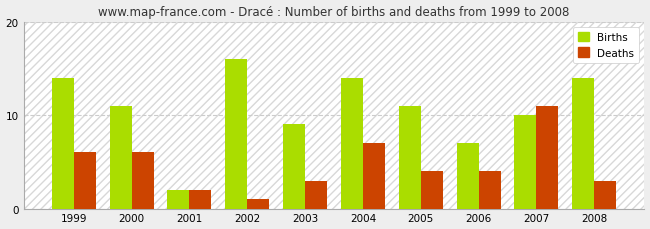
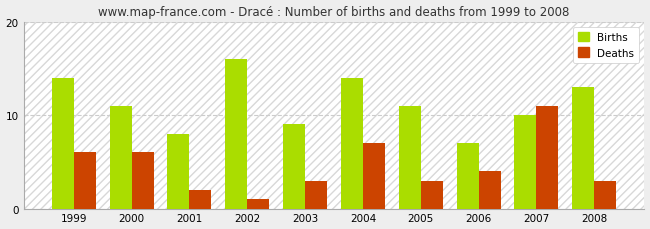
Births/2001: 2 -> 8
Deaths/2005: 4 -> 3
Births/2008: 14 -> 13
